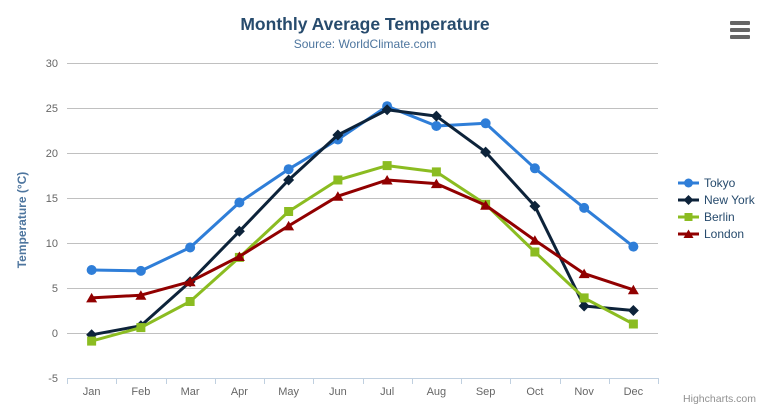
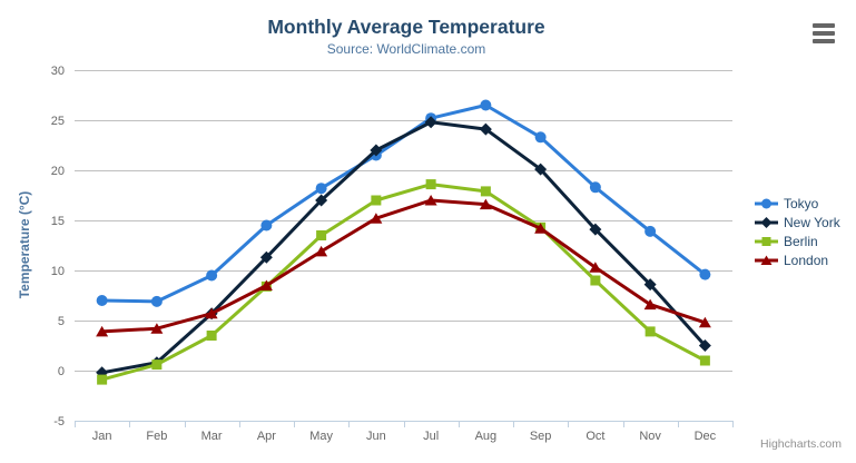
Tokyo/Aug: 23 -> 26
New York/Nov: 3 -> 9
